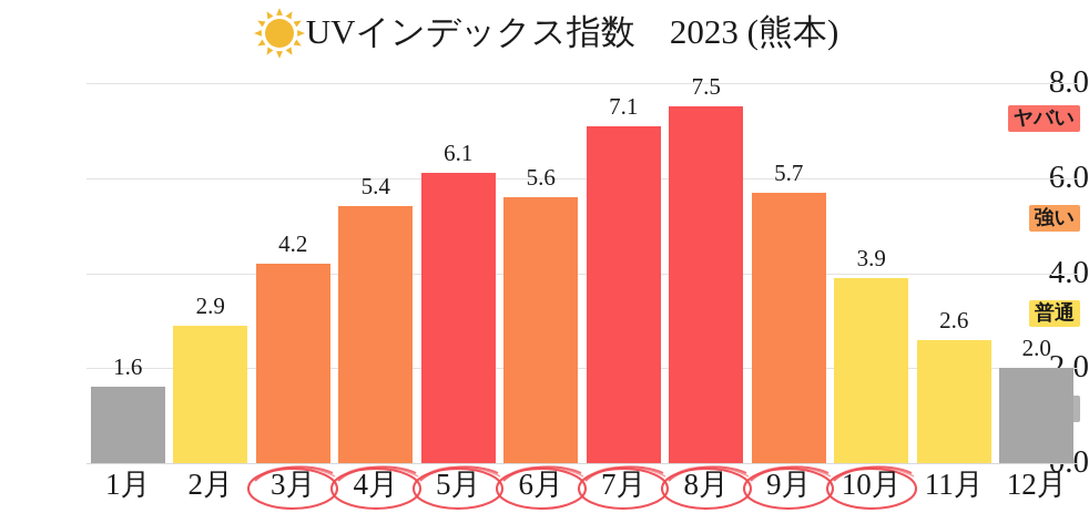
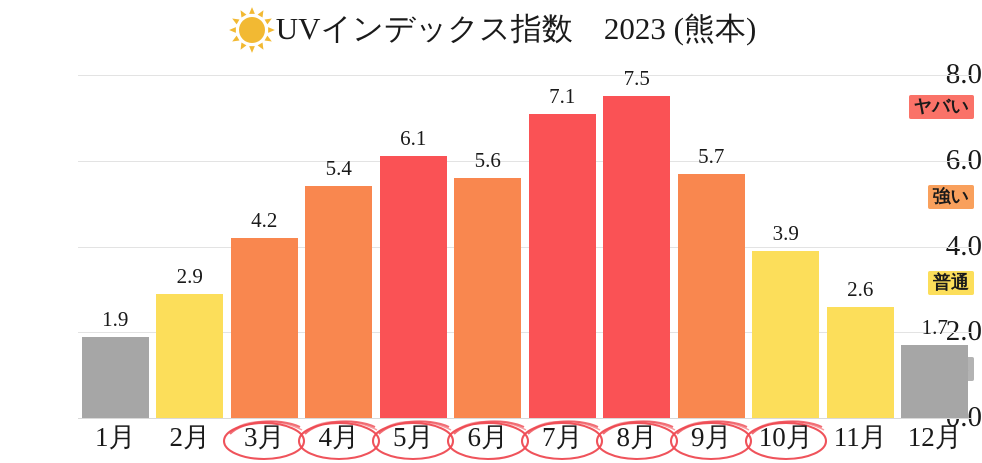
1月: 1.6 -> 1.9
12月: 2.0 -> 1.7
